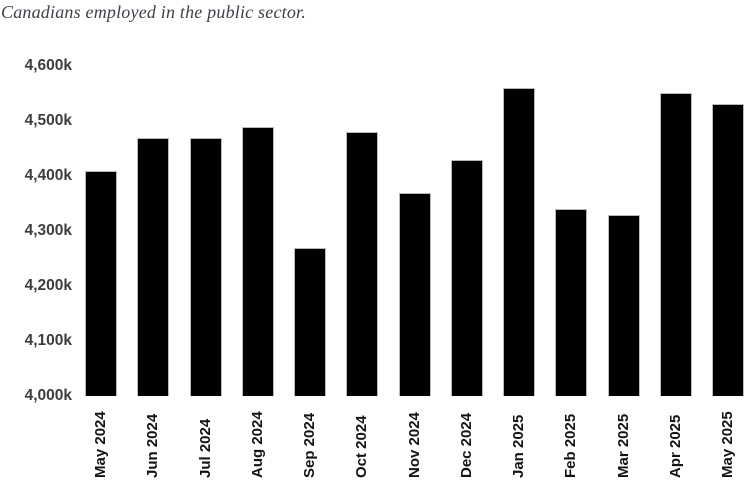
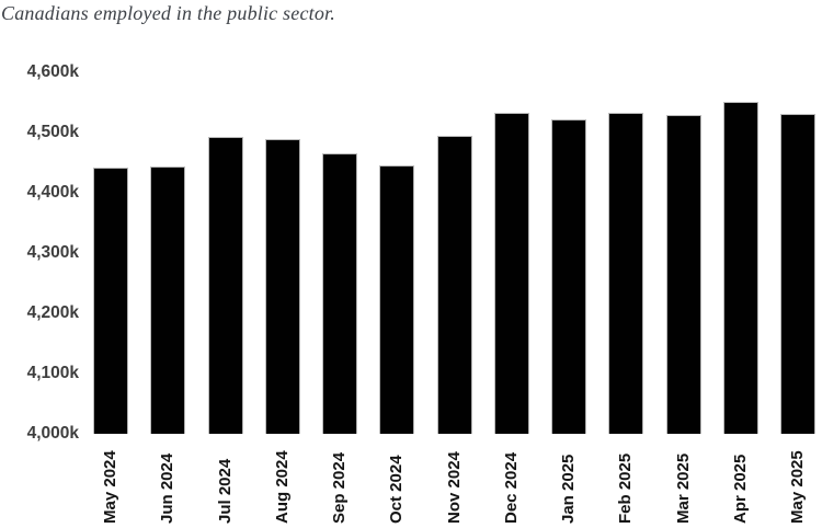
May 2024: 4410k -> 4440k
Jun 2024: 4470k -> 4440k
Jul 2024: 4470k -> 4490k
Sep 2024: 4270k -> 4460k
Oct 2024: 4480k -> 4450k
Nov 2024: 4370k -> 4490k
Dec 2024: 4430k -> 4530k
Jan 2025: 4560k -> 4520k
Feb 2025: 4340k -> 4530k
Mar 2025: 4330k -> 4530k
